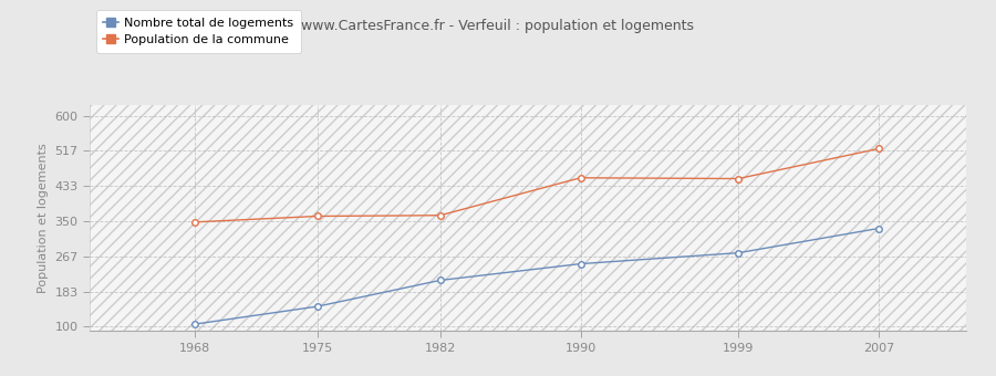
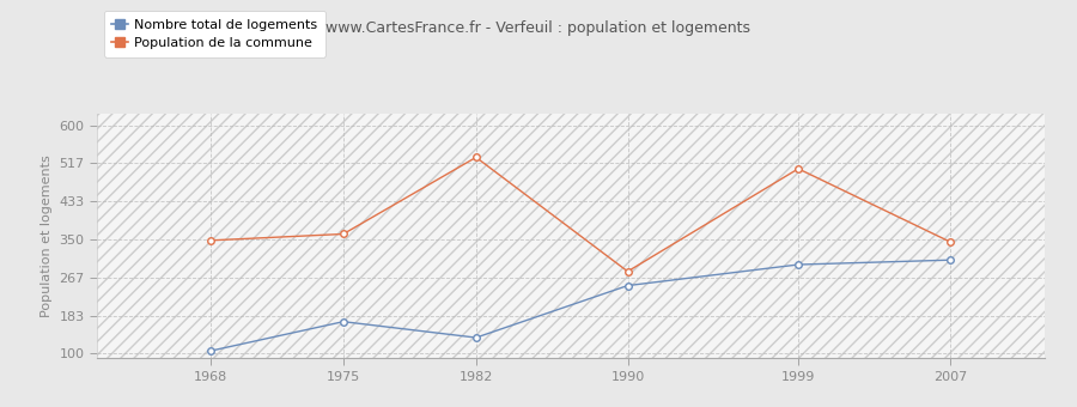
Nombre total de logements/1975: 148 -> 170
Nombre total de logements/1982: 210 -> 135
Population de la commune/1982: 364 -> 530
Population de la commune/1990: 453 -> 280
Nombre total de logements/1999: 275 -> 295
Population de la commune/1999: 451 -> 505
Nombre total de logements/2007: 333 -> 305
Population de la commune/2007: 522 -> 345
